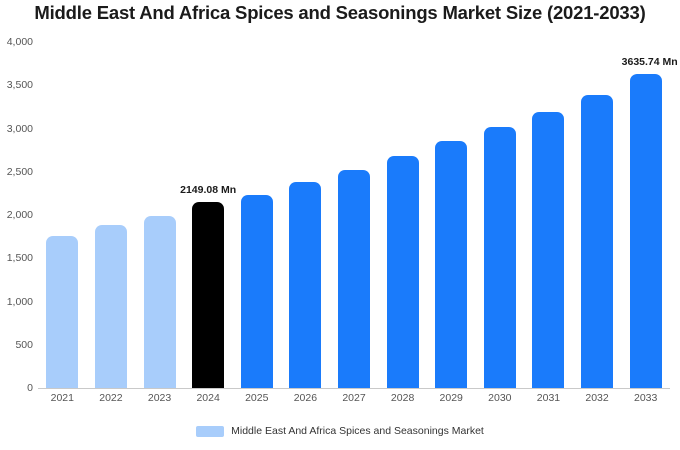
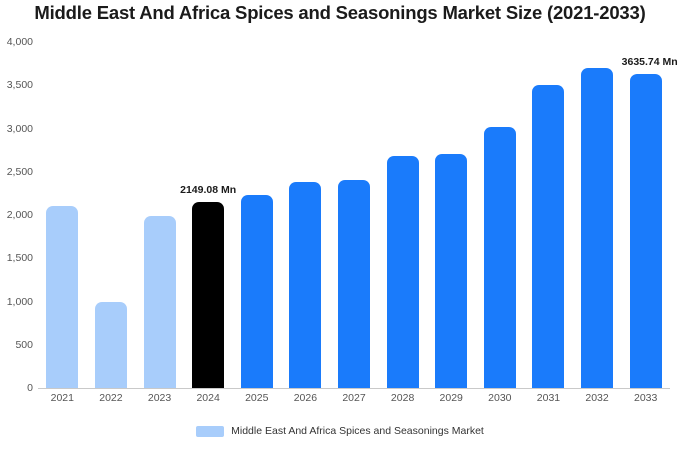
2021: 1800 -> 2100
2022: 1900 -> 1000
2027: 2500 -> 2400
2029: 2800 -> 2700
2031: 3200 -> 3500
2032: 3400 -> 3700
